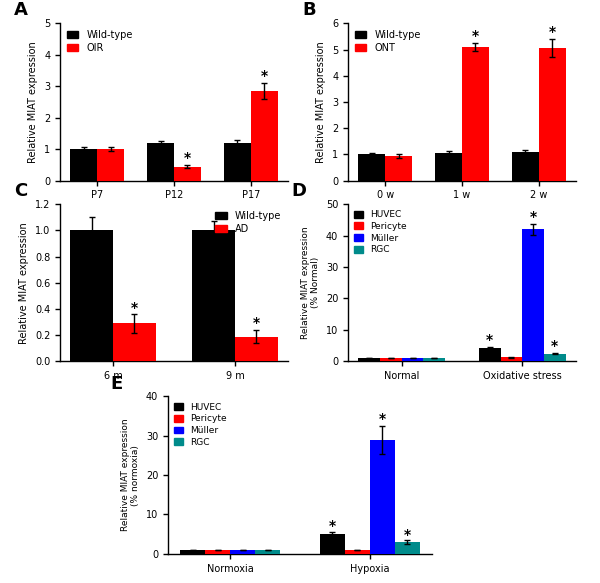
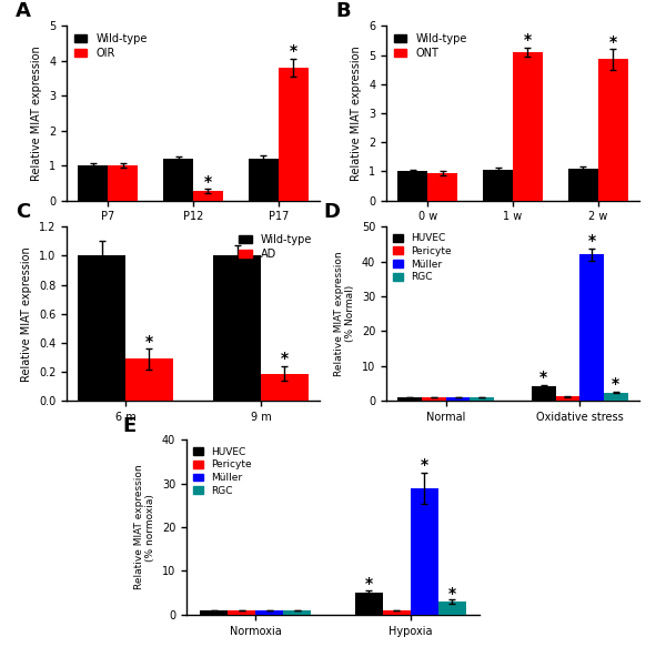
OIR/P12: 0.45 -> 0.27
OIR/P17: 2.85 -> 3.80
ONT/2 w: 5.05 -> 4.85
